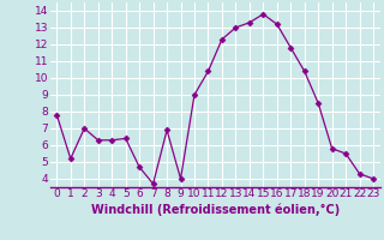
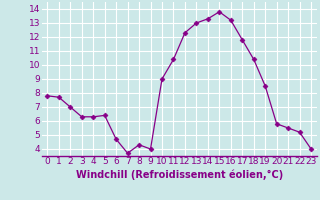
1: 5.2 -> 7.7
8: 6.9 -> 4.3
22: 4.3 -> 5.2
